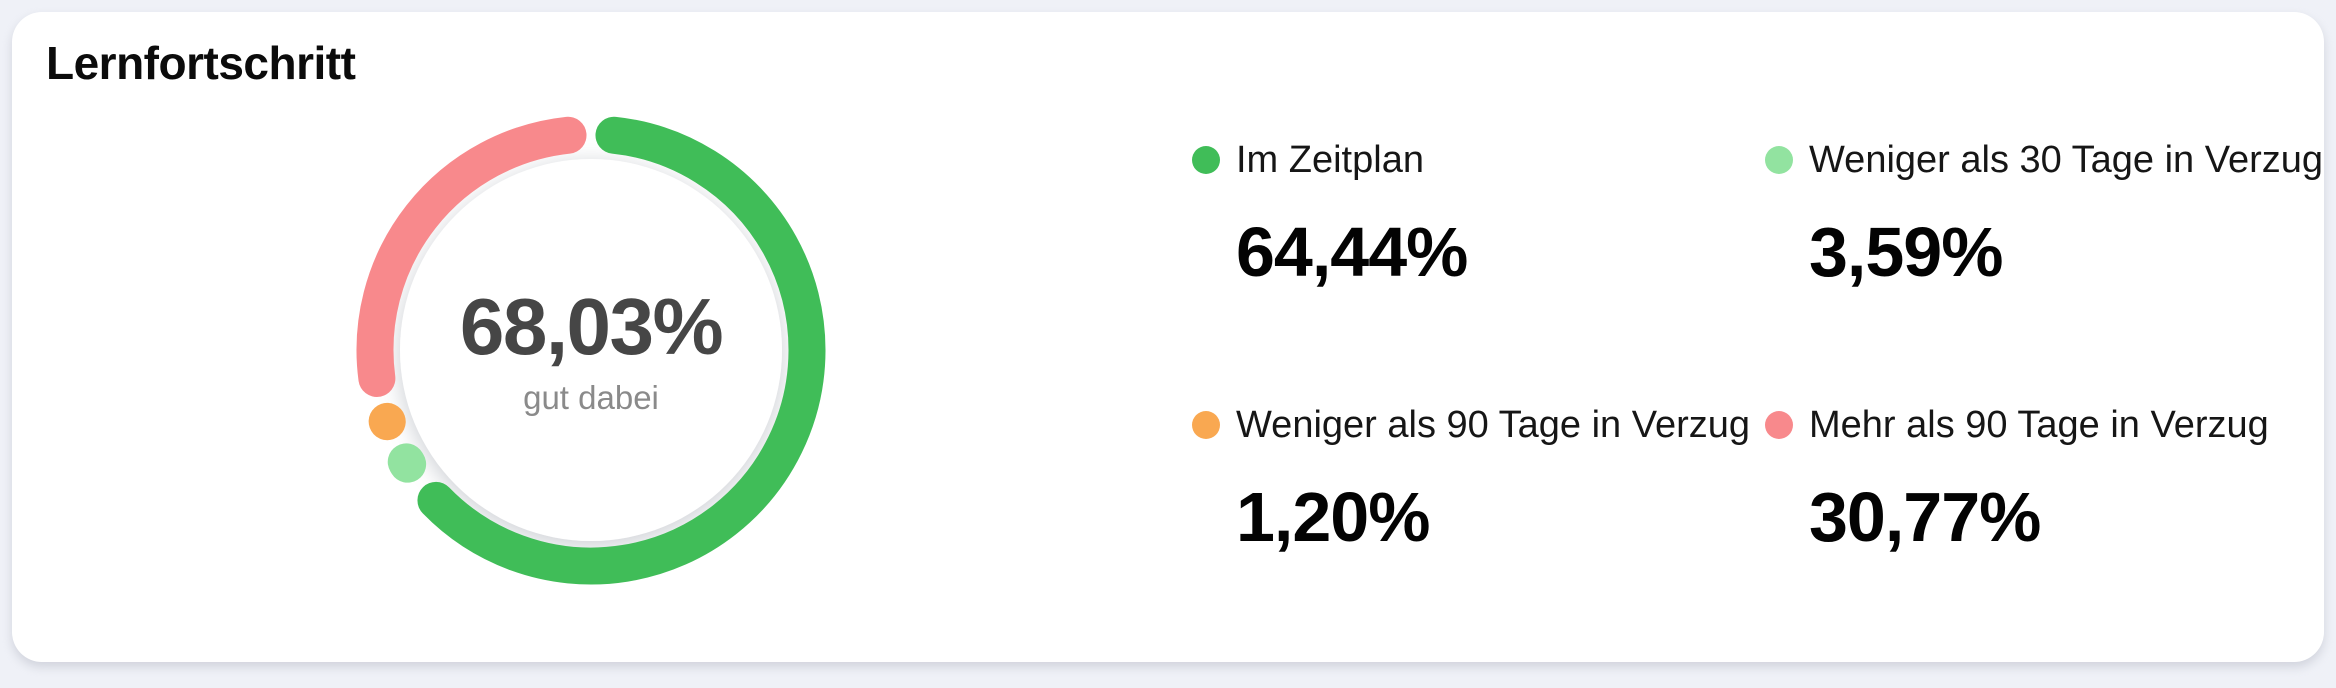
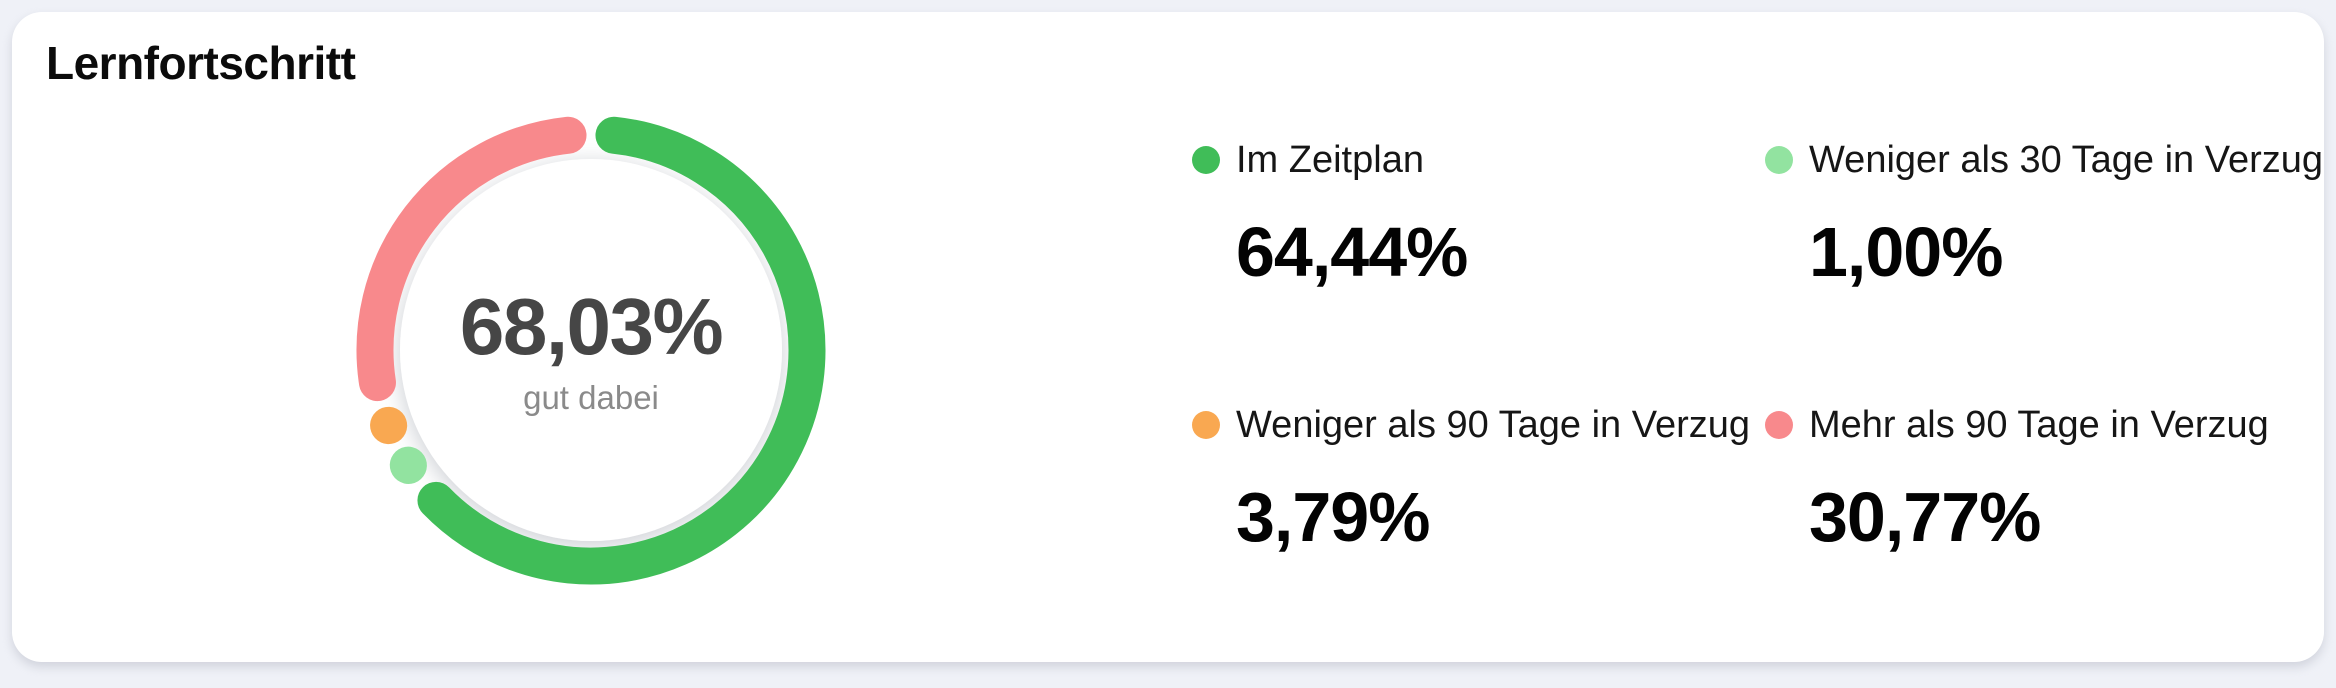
Weniger als 30 Tage in Verzug: 3,59% -> 1,00%
Weniger als 90 Tage in Verzug: 1,20% -> 3,79%
